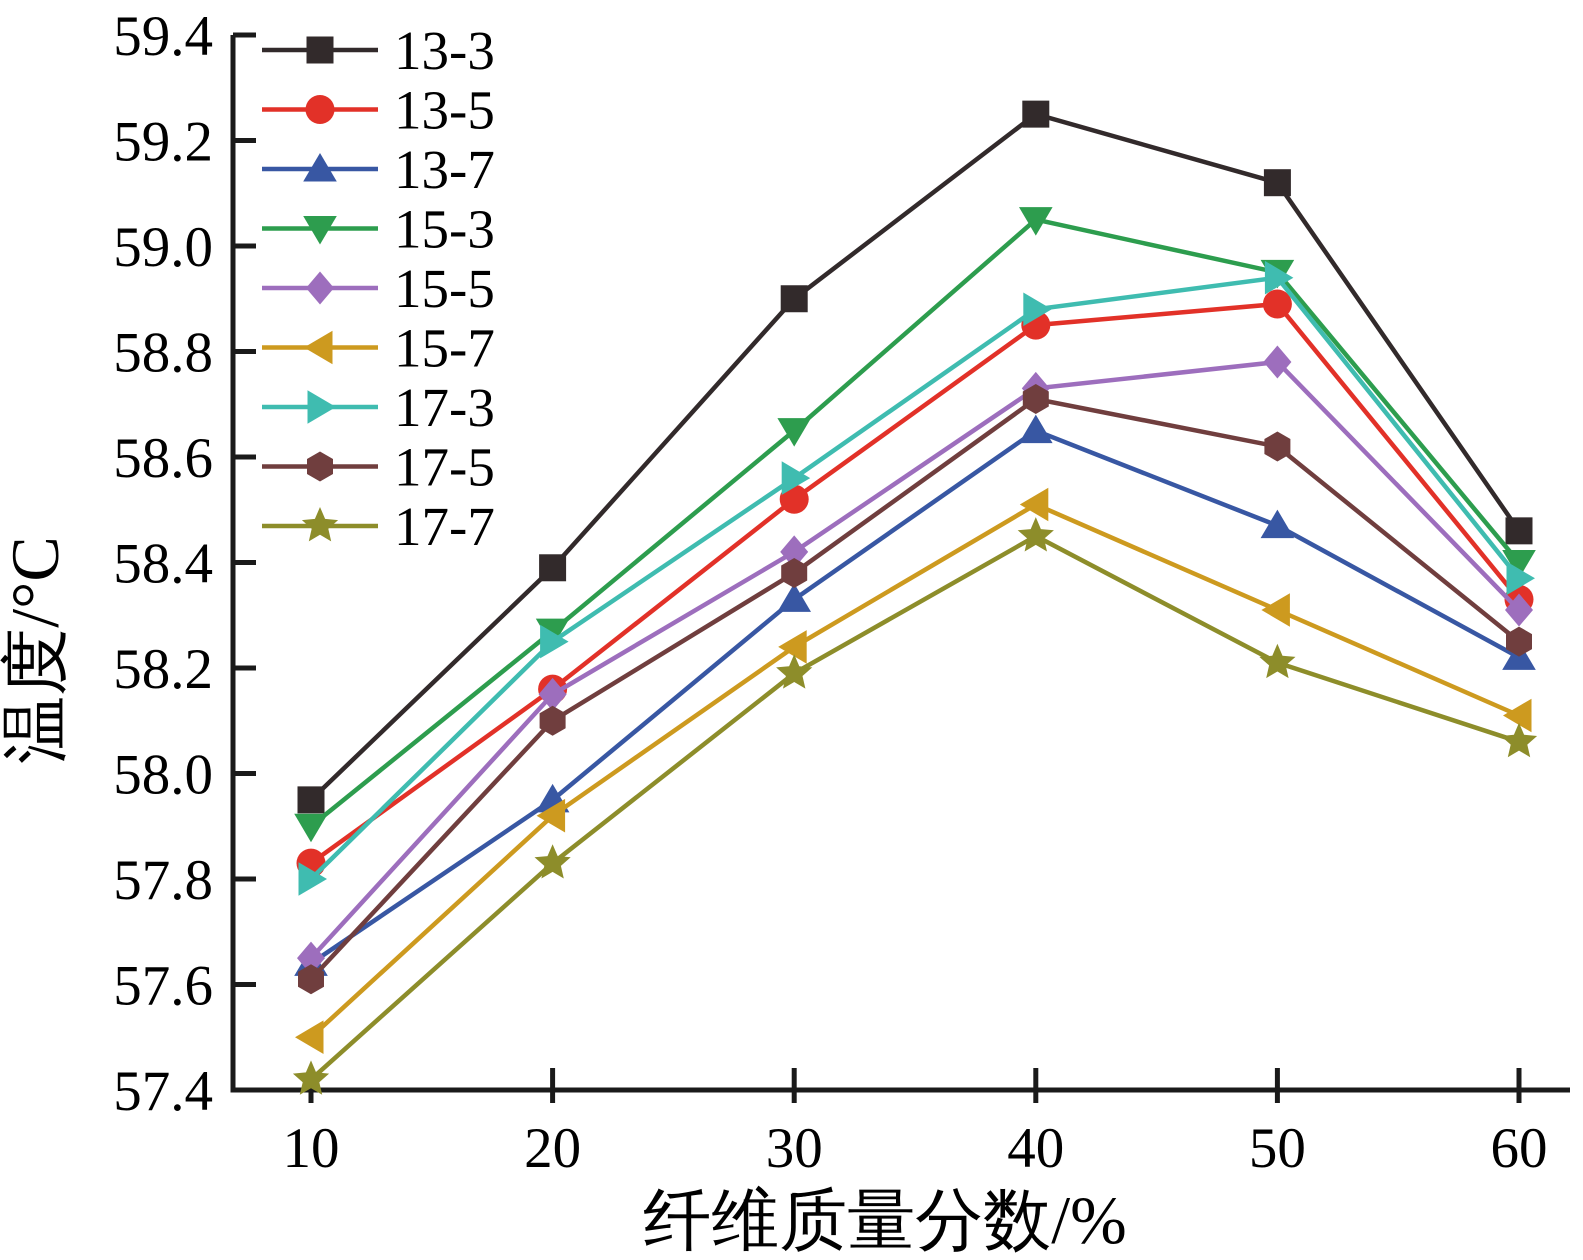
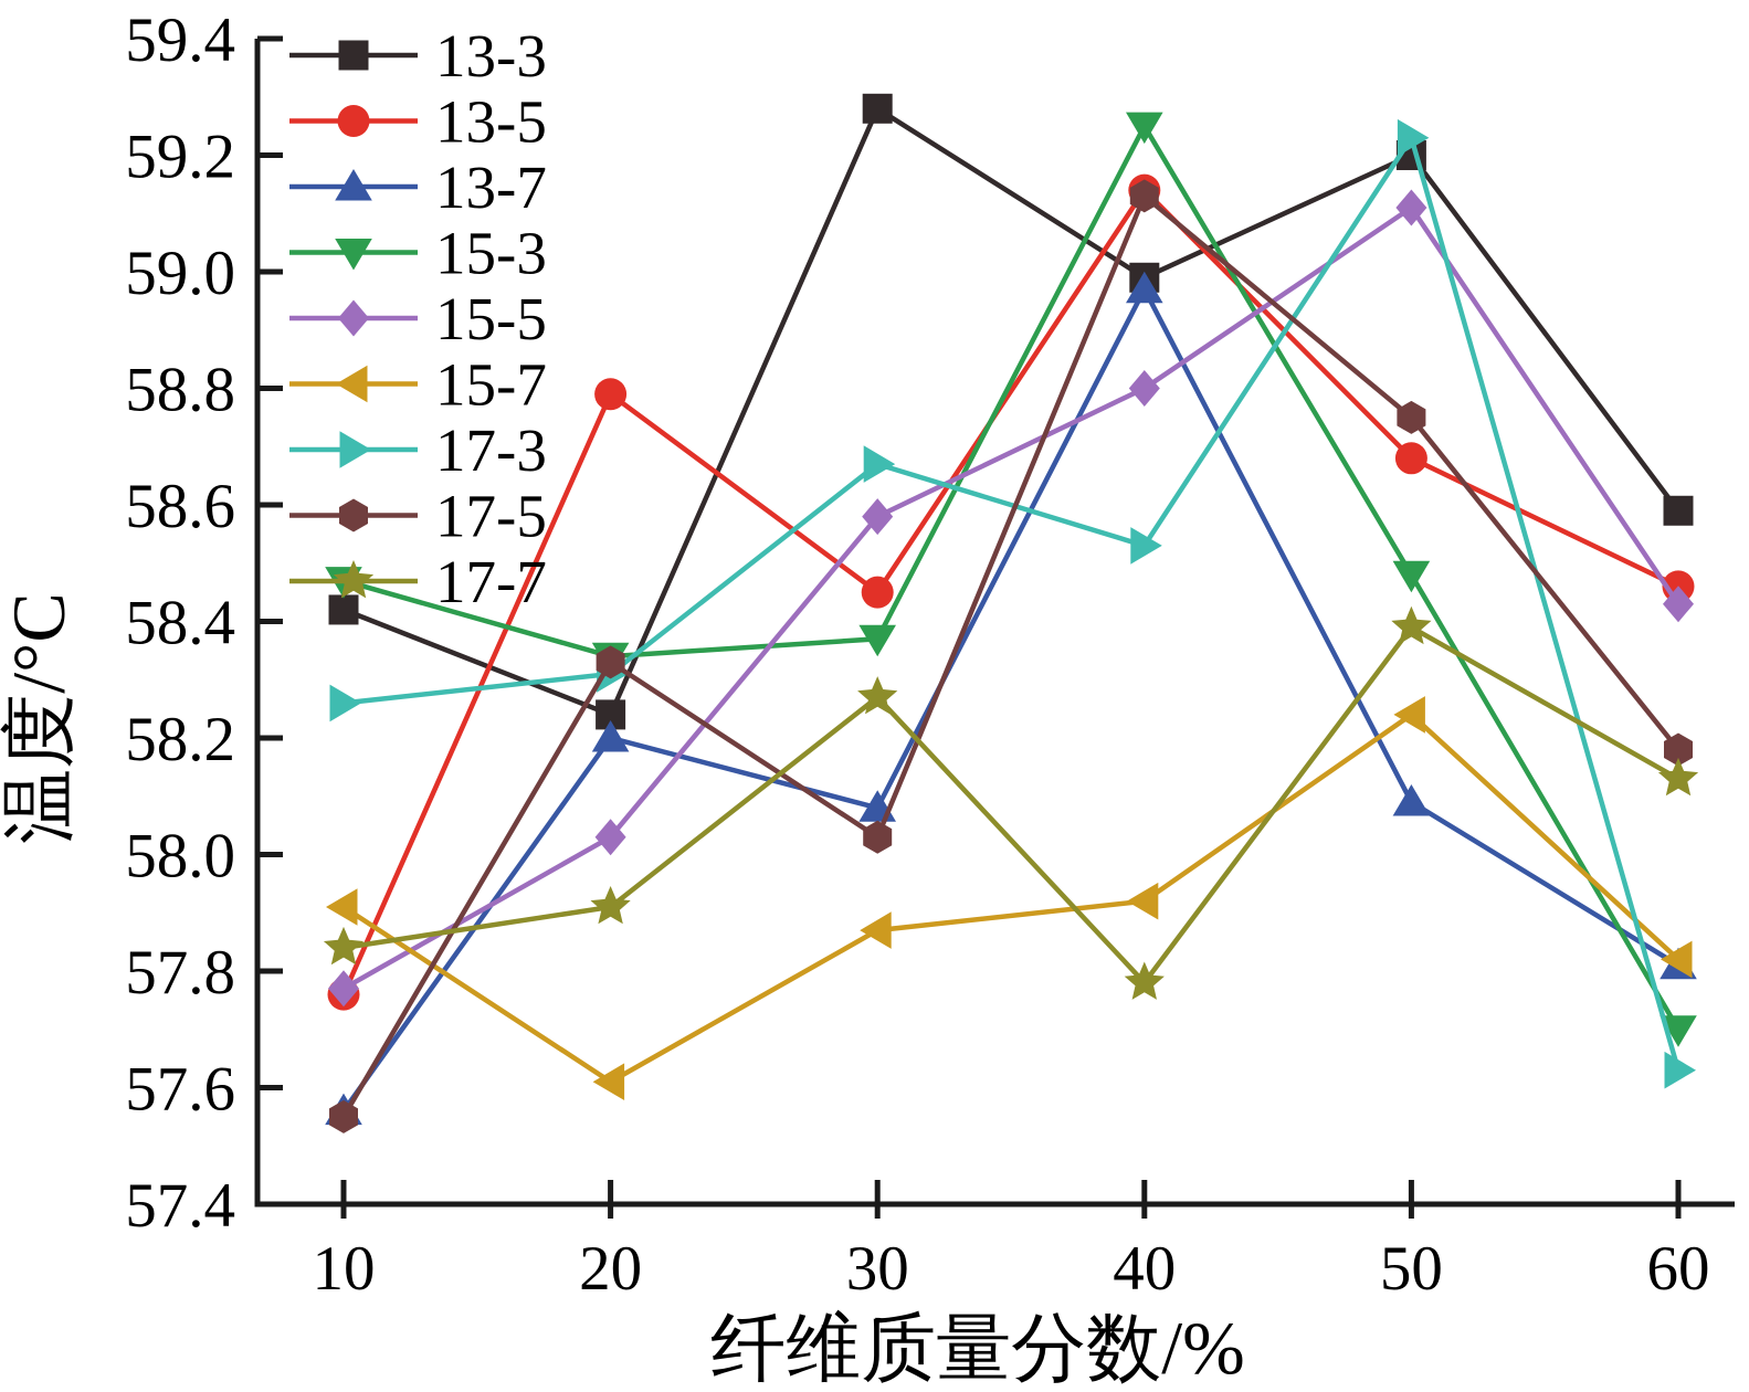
13-3/10: 57.95 -> 58.42
13-5/10: 57.83 -> 57.76
13-7/10: 57.64 -> 57.56
15-3/10: 57.90 -> 58.47
15-5/10: 57.65 -> 57.77
15-7/10: 57.50 -> 57.91
17-3/10: 57.80 -> 58.26
17-5/10: 57.61 -> 57.55
17-7/10: 57.42 -> 57.84
13-3/20: 58.39 -> 58.24
13-5/20: 58.16 -> 58.79
13-7/20: 57.95 -> 58.20
15-3/20: 58.27 -> 58.34
15-5/20: 58.15 -> 58.03
15-7/20: 57.92 -> 57.61
17-3/20: 58.25 -> 58.31
17-5/20: 58.10 -> 58.33
17-7/20: 57.83 -> 57.91
13-3/30: 58.90 -> 59.28
13-5/30: 58.52 -> 58.45
13-7/30: 58.33 -> 58.08
15-3/30: 58.65 -> 58.37
15-5/30: 58.42 -> 58.58
15-7/30: 58.24 -> 57.87
17-3/30: 58.56 -> 58.67
17-5/30: 58.38 -> 58.03
17-7/30: 58.19 -> 58.27
13-3/40: 59.25 -> 58.99
13-5/40: 58.85 -> 59.14
13-7/40: 58.65 -> 58.97
15-3/40: 59.05 -> 59.25
15-5/40: 58.73 -> 58.80
15-7/40: 58.51 -> 57.92
17-3/40: 58.88 -> 58.53
17-5/40: 58.71 -> 59.13
17-7/40: 58.45 -> 57.78
13-3/50: 59.12 -> 59.20
13-5/50: 58.89 -> 58.68
13-7/50: 58.47 -> 58.09
15-3/50: 58.95 -> 58.48
15-5/50: 58.78 -> 59.11
15-7/50: 58.31 -> 58.24
17-3/50: 58.94 -> 59.23
17-5/50: 58.62 -> 58.75
17-7/50: 58.21 -> 58.39
13-3/60: 58.46 -> 58.59
13-5/60: 58.33 -> 58.46
13-7/60: 58.22 -> 57.81
15-3/60: 58.40 -> 57.70
15-5/60: 58.31 -> 58.43
15-7/60: 58.11 -> 57.82
17-3/60: 58.37 -> 57.63
17-5/60: 58.25 -> 58.18
17-7/60: 58.06 -> 58.13
